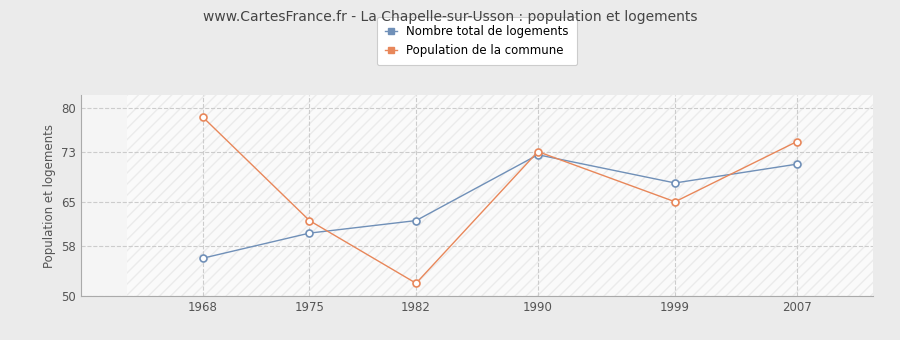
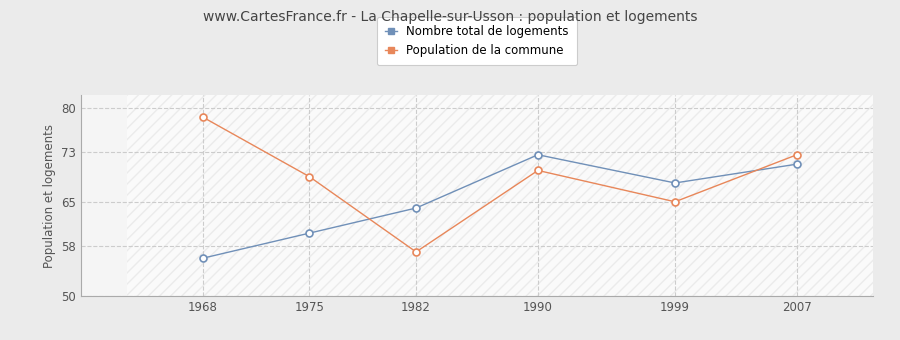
Population de la commune/1975: 62.0 -> 69.0
Nombre total de logements/1982: 62.0 -> 64.0
Population de la commune/1982: 52.0 -> 57.0
Population de la commune/1990: 73.0 -> 70.0
Population de la commune/2007: 74.6 -> 72.5
